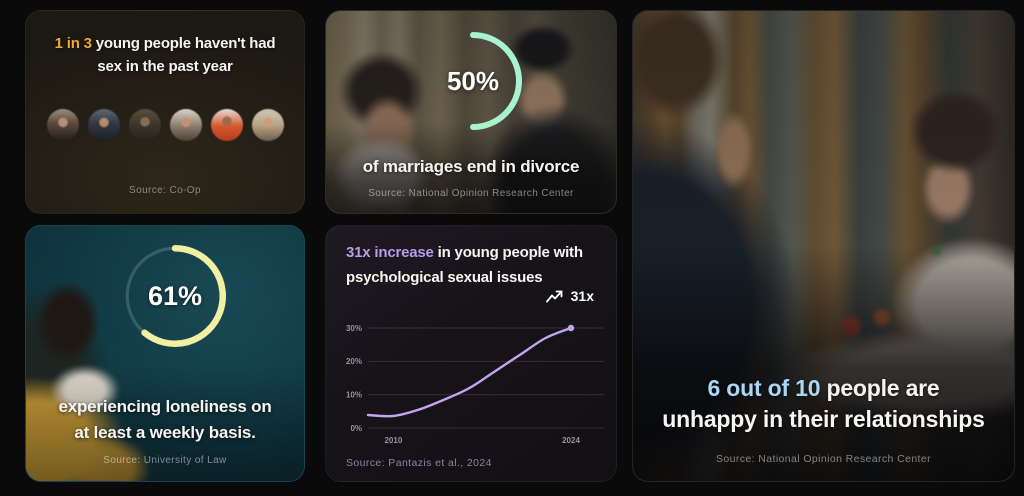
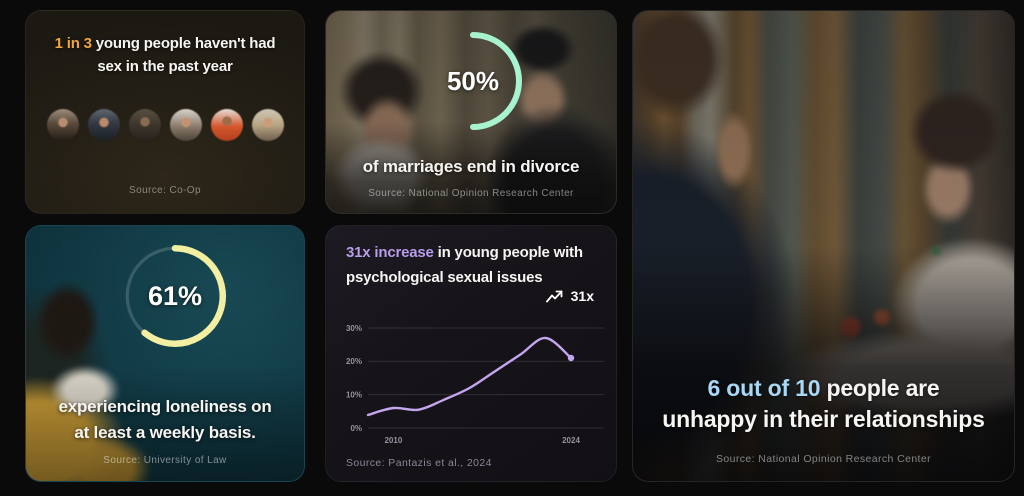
2010: 4% -> 6%
2024: 30% -> 21%
